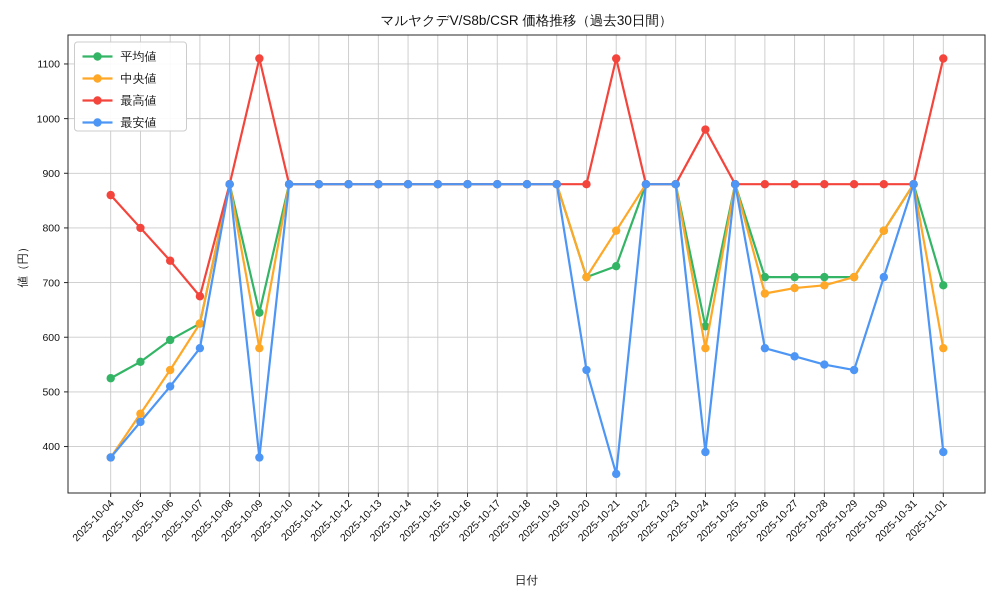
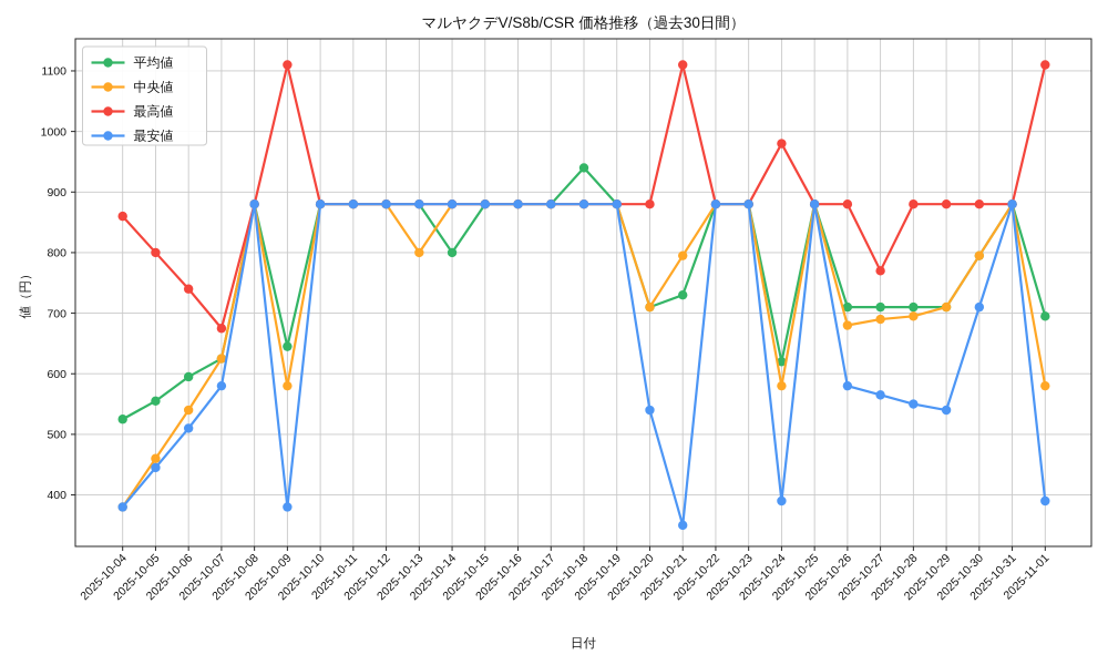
中央値/2025-10-13: 880 -> 800
平均値/2025-10-14: 880 -> 800
平均値/2025-10-18: 880 -> 940
最高値/2025-10-27: 880 -> 770
